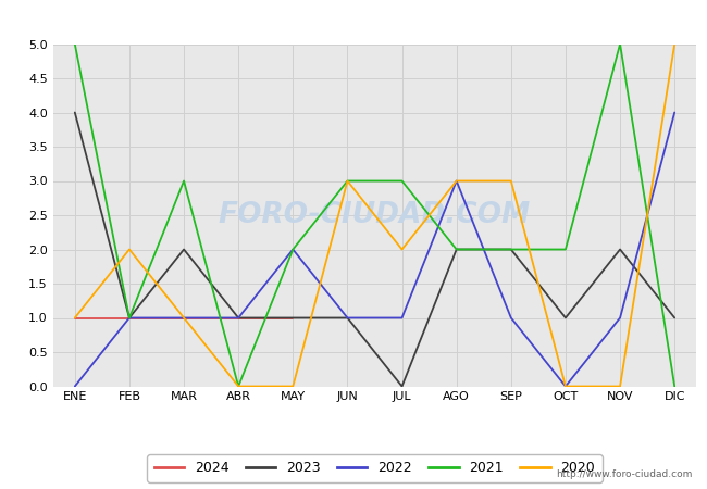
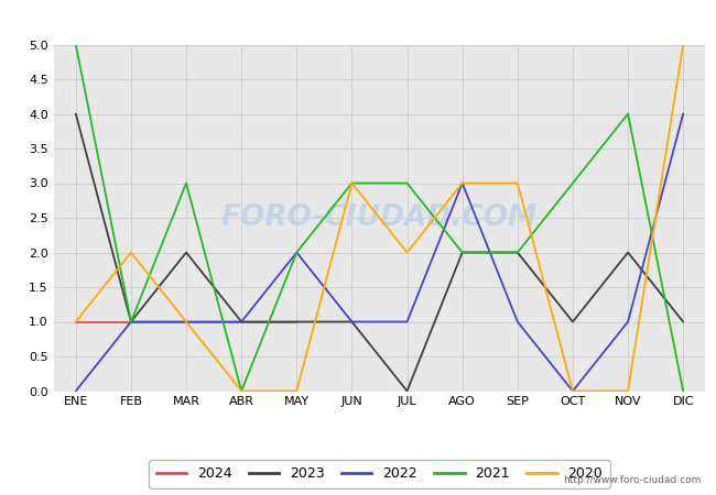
2021/OCT: 2 -> 3
2021/NOV: 5 -> 4
